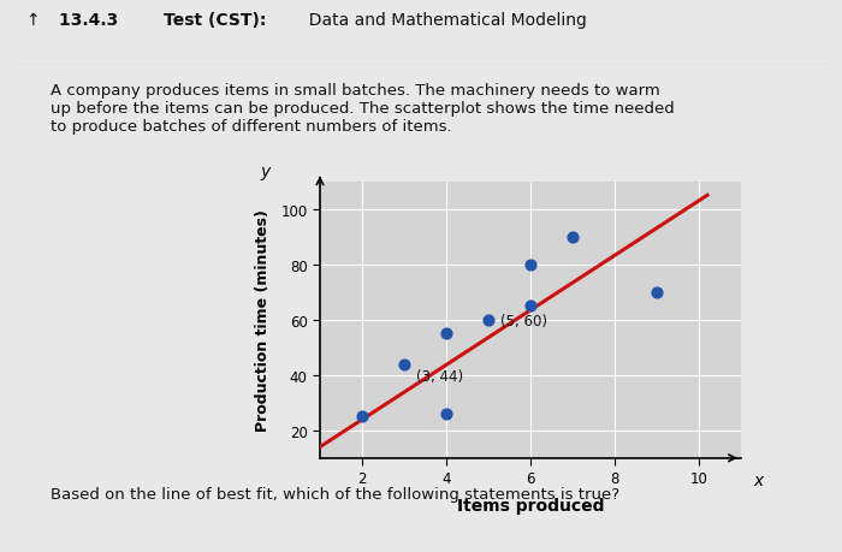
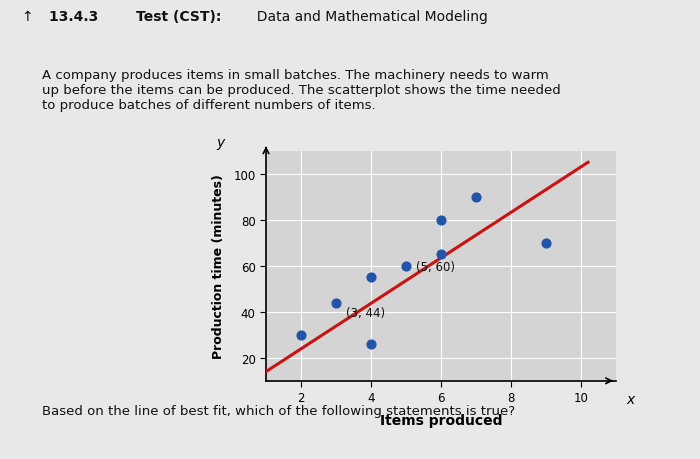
2: 25 -> 30
